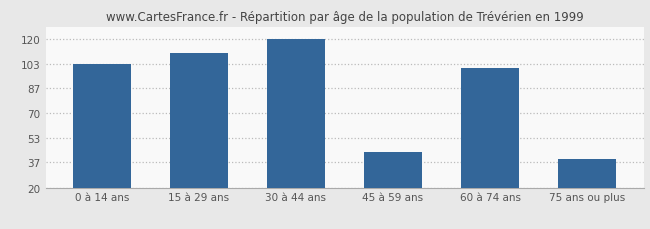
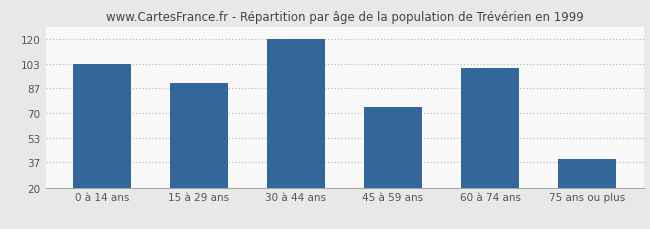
15 à 29 ans: 110 -> 90
45 à 59 ans: 44 -> 74
